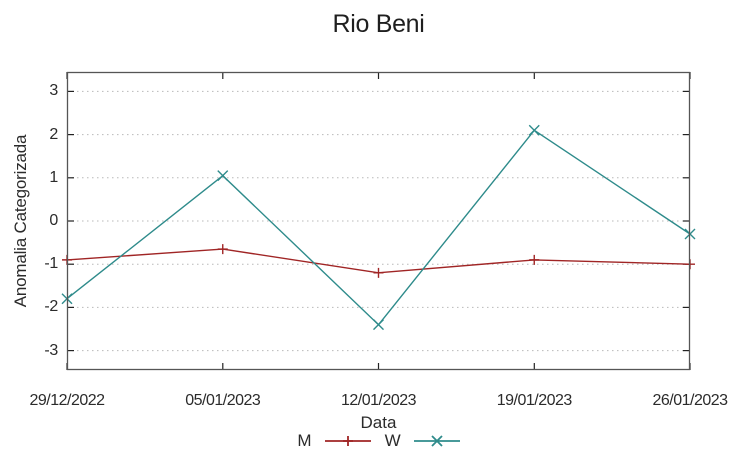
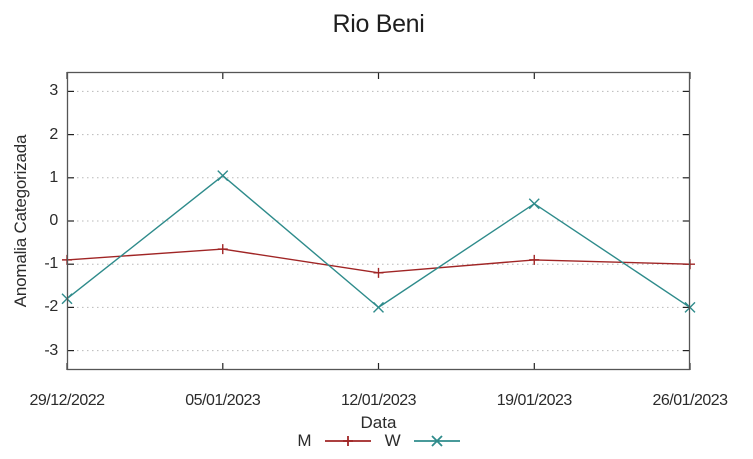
W/12/01/2023: -2.4 -> -2.0
W/19/01/2023: 2.1 -> 0.4
W/26/01/2023: -0.3 -> -2.0
